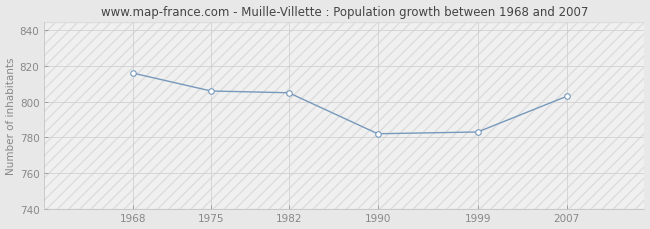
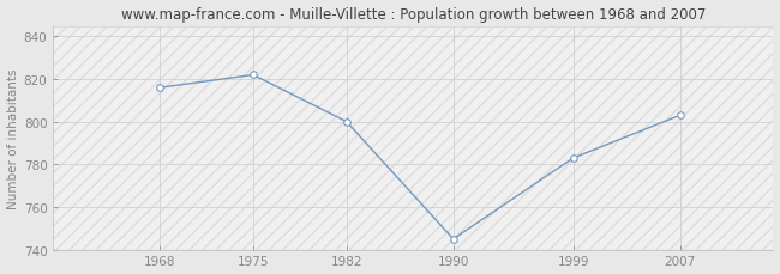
1975: 806 -> 822
1982: 805 -> 800
1990: 782 -> 745
